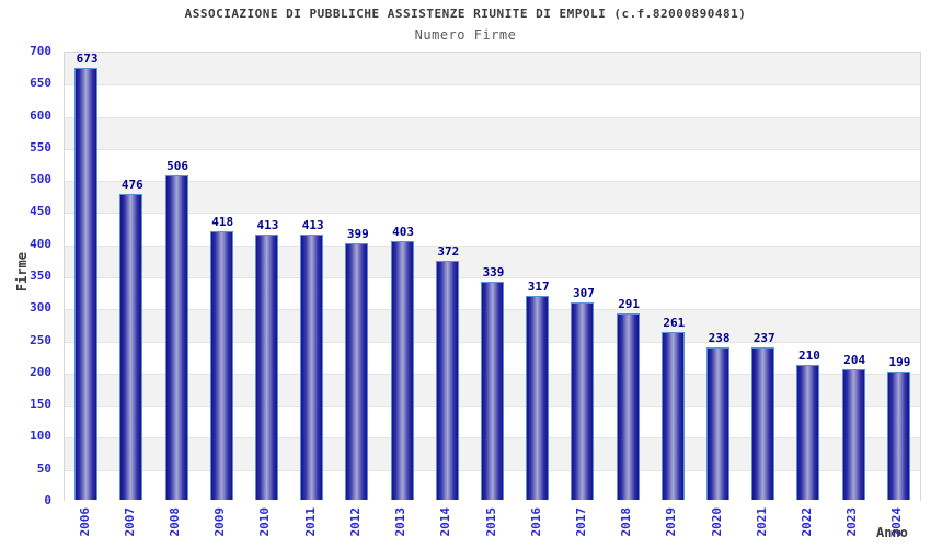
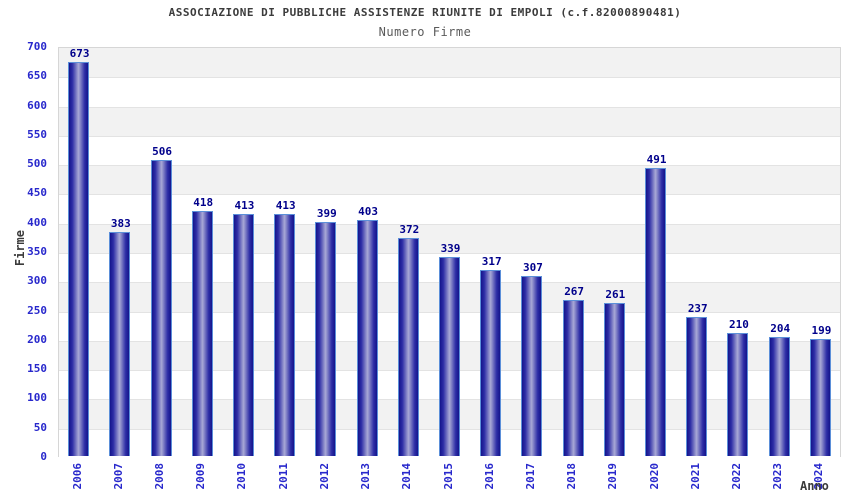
2007: 476 -> 383
2018: 291 -> 267
2020: 238 -> 491
